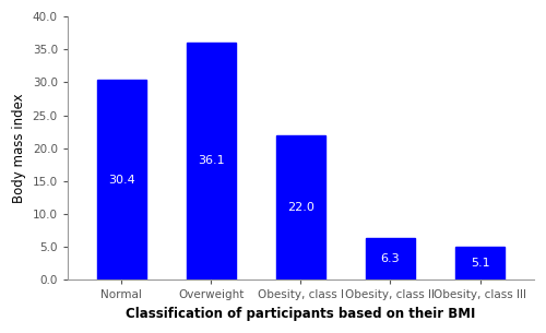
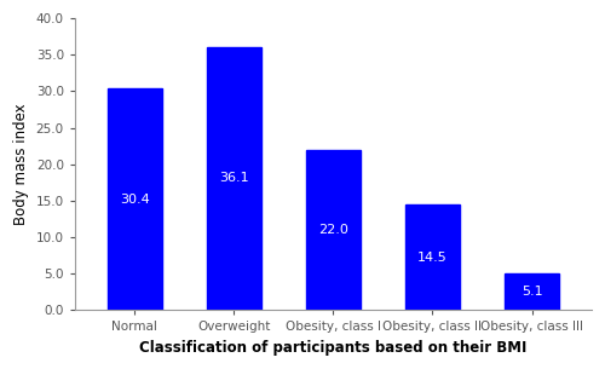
Obesity, class II: 6.3 -> 14.5
